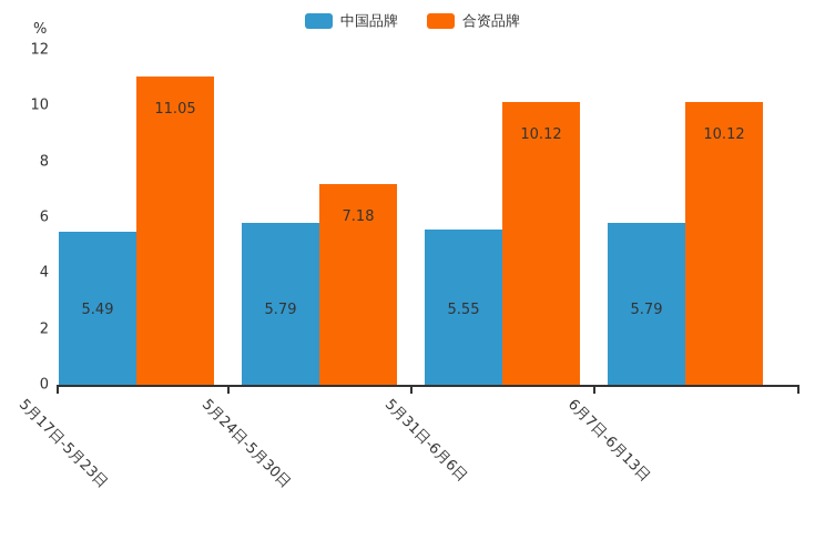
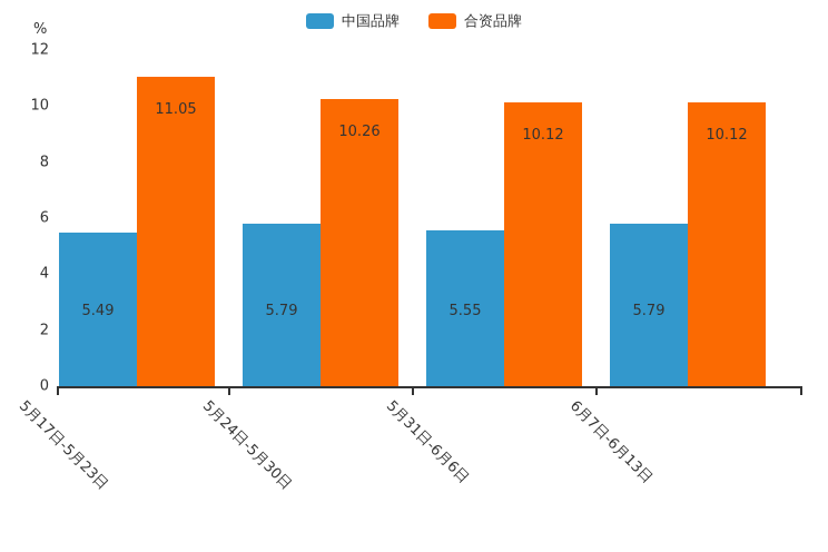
合资品牌/5月24日-5月30日: 7.18 -> 10.26
